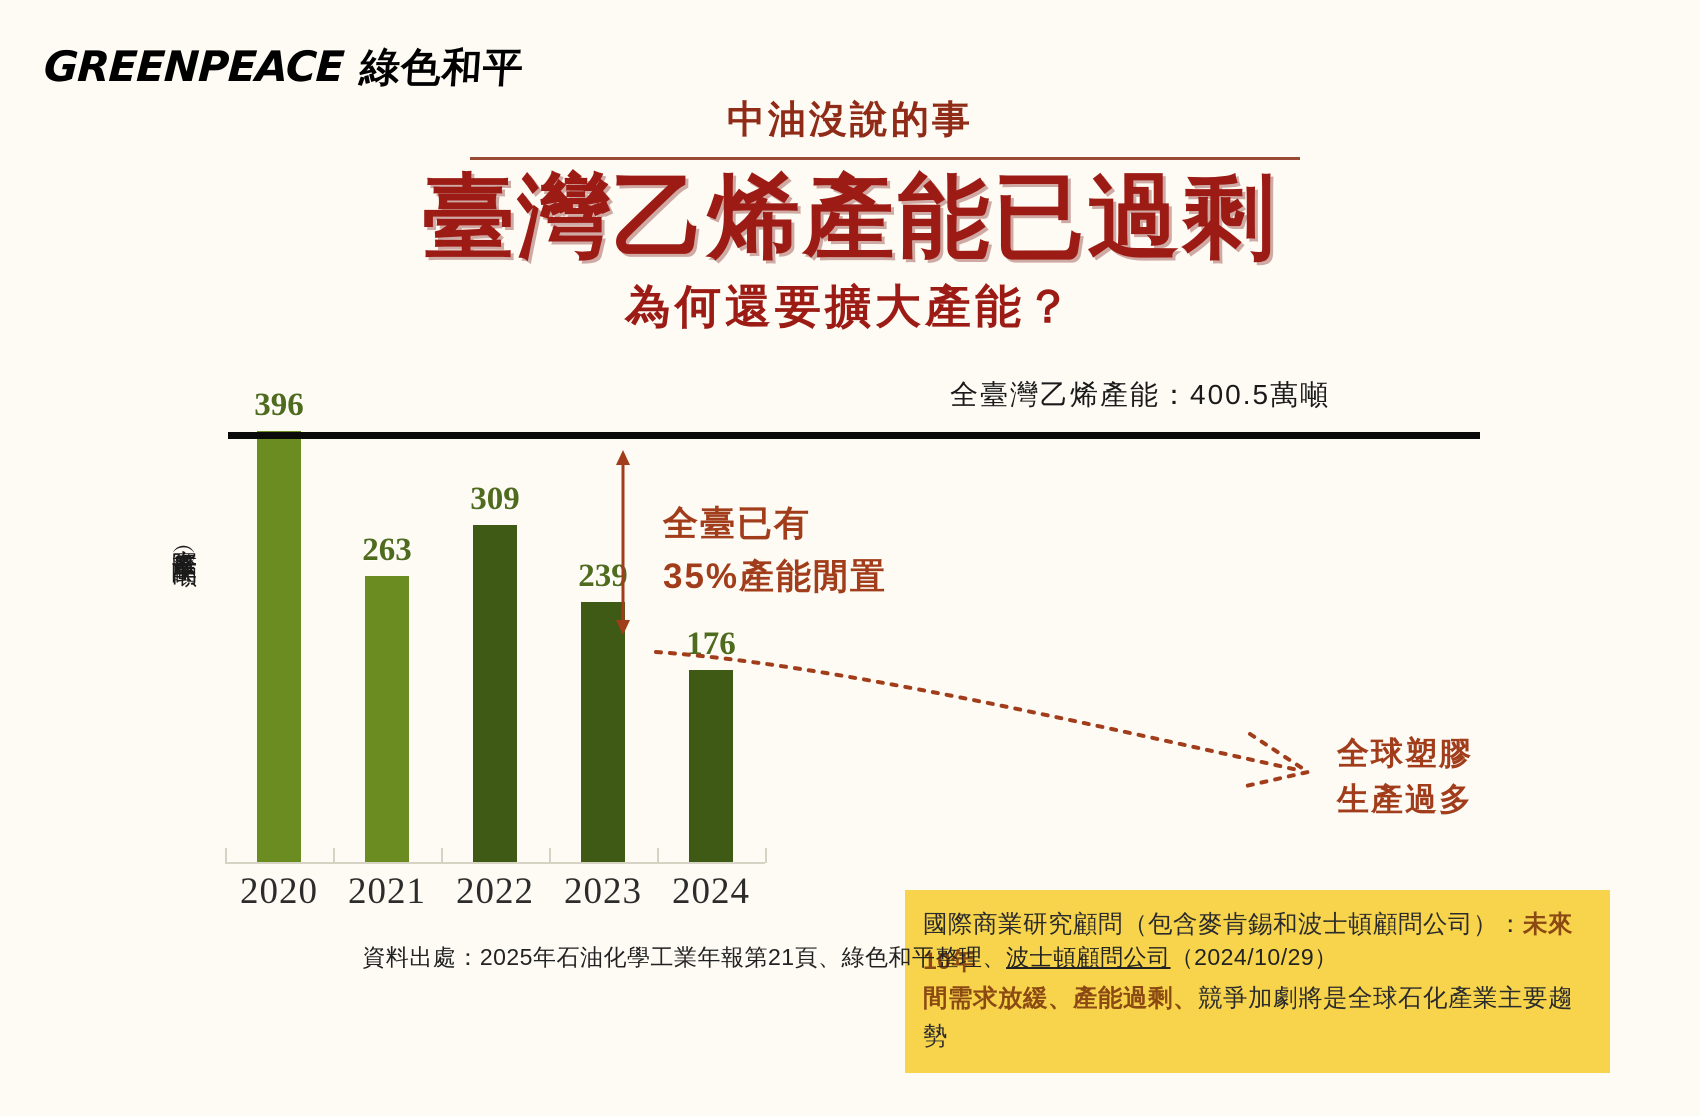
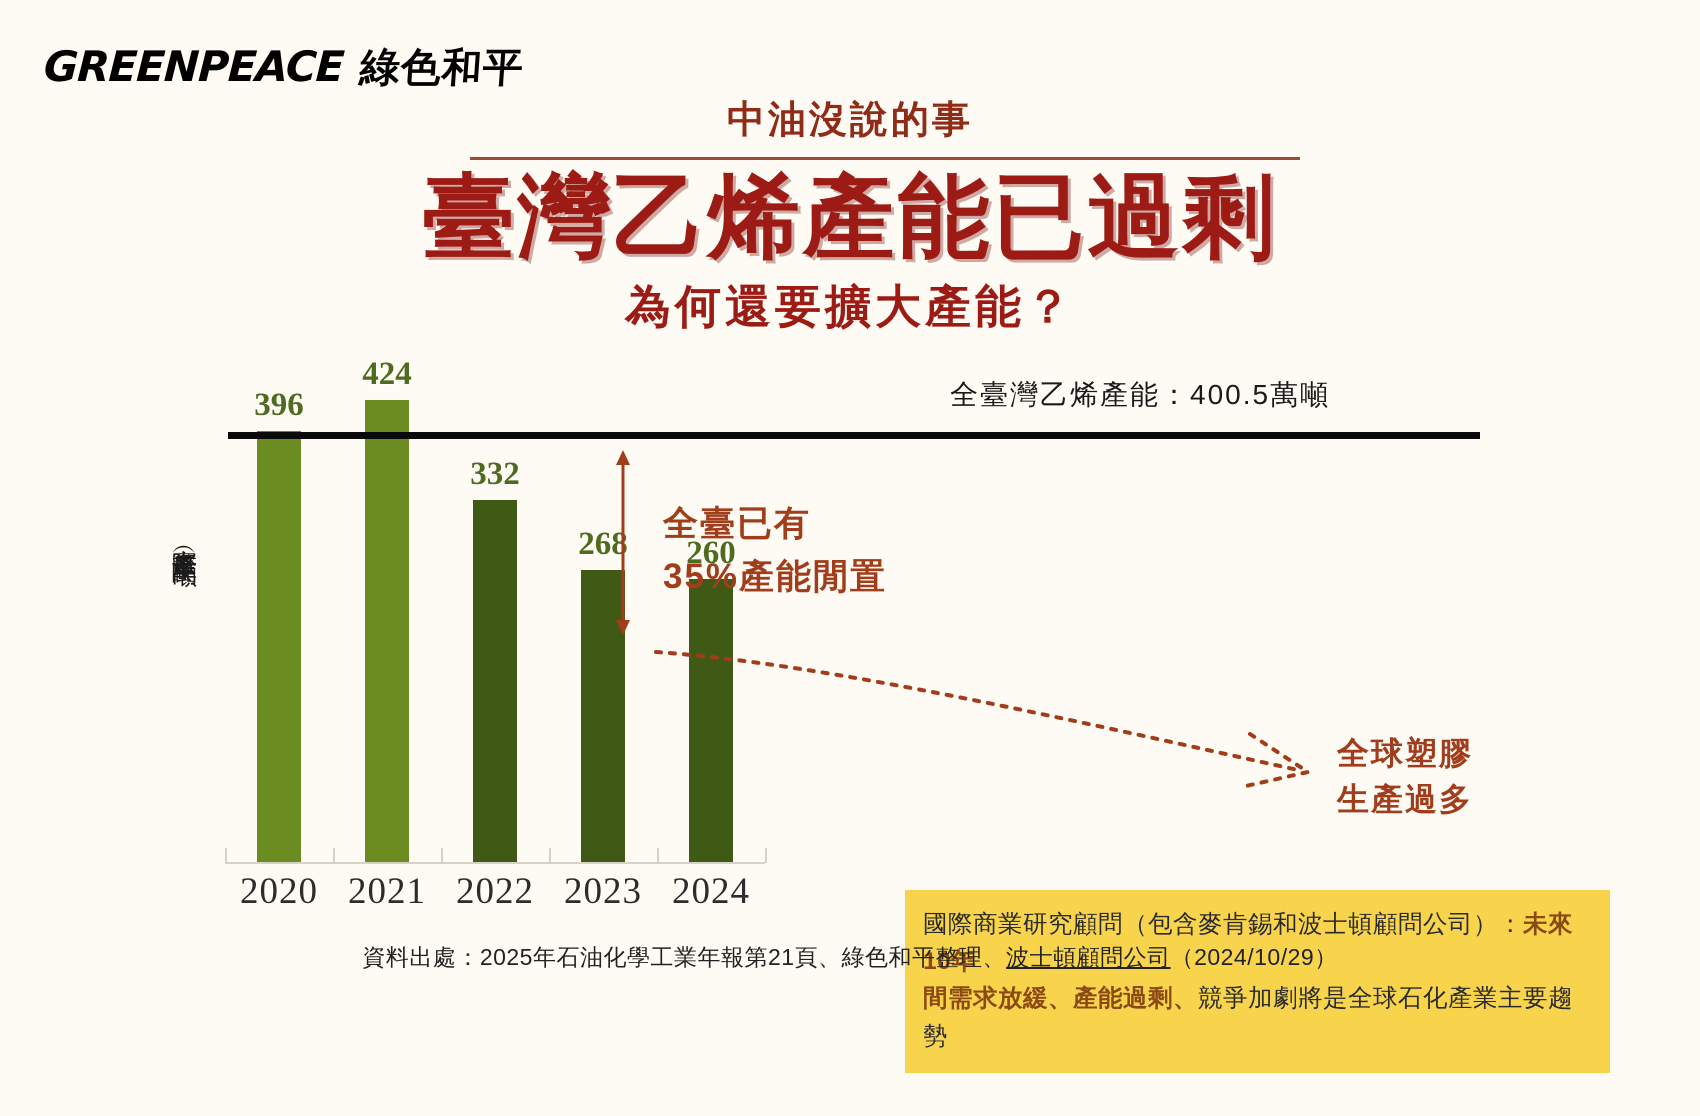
2021: 263 -> 424
2022: 309 -> 332
2023: 239 -> 268
2024: 176 -> 260
